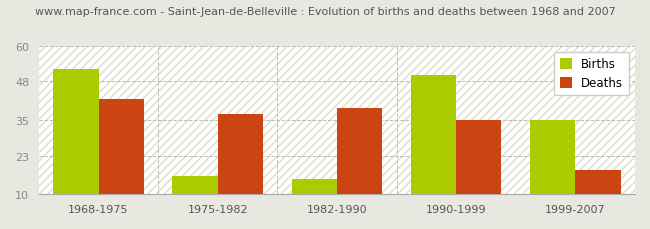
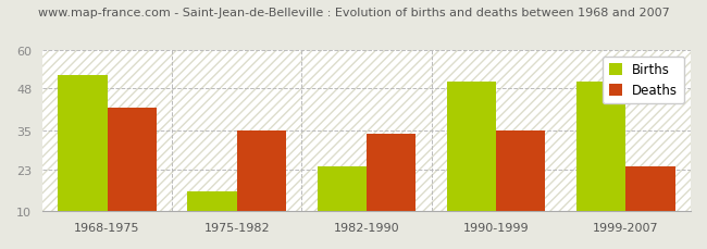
Deaths/1975-1982: 37 -> 35
Births/1982-1990: 15 -> 24
Deaths/1982-1990: 39 -> 34
Births/1999-2007: 35 -> 50
Deaths/1999-2007: 18 -> 24
